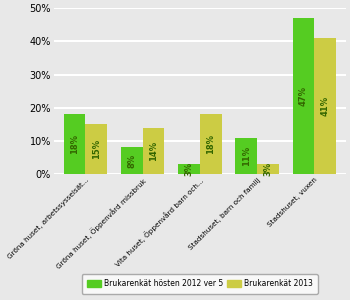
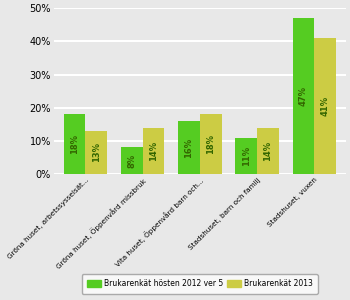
Brukarenkät 2013/Gröna huset, arbetssysselsät...: 15% -> 13%
Brukarenkät hösten 2012 ver 5/Vita huset, Öppenvård barn och...: 3% -> 16%
Brukarenkät 2013/Stadshuset, barn och familj: 3% -> 14%
